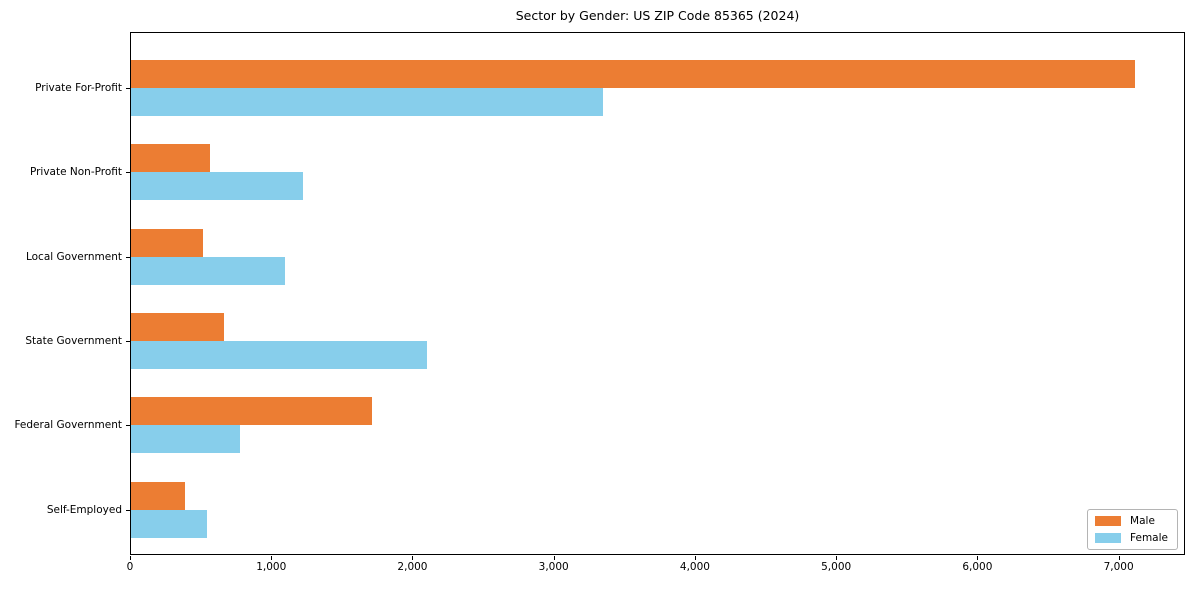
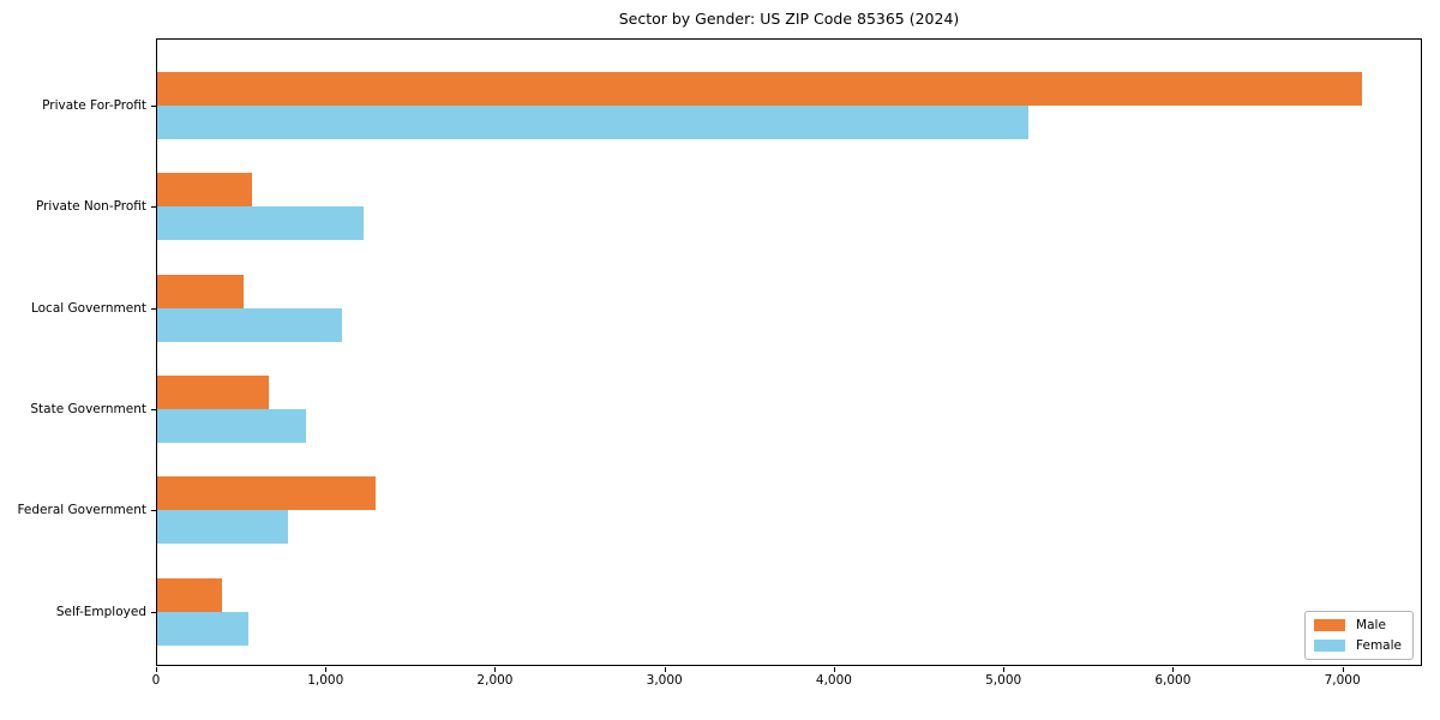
Female/Private For-Profit: 3350 -> 5150
Female/State Government: 2100 -> 880
Male/Federal Government: 1710 -> 1290
